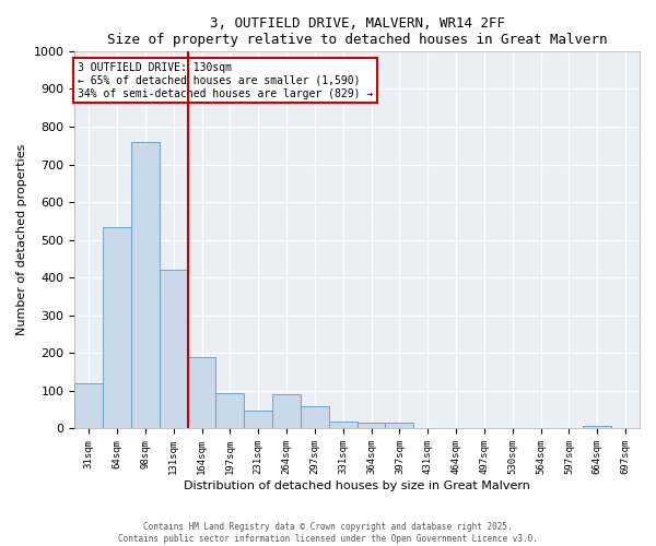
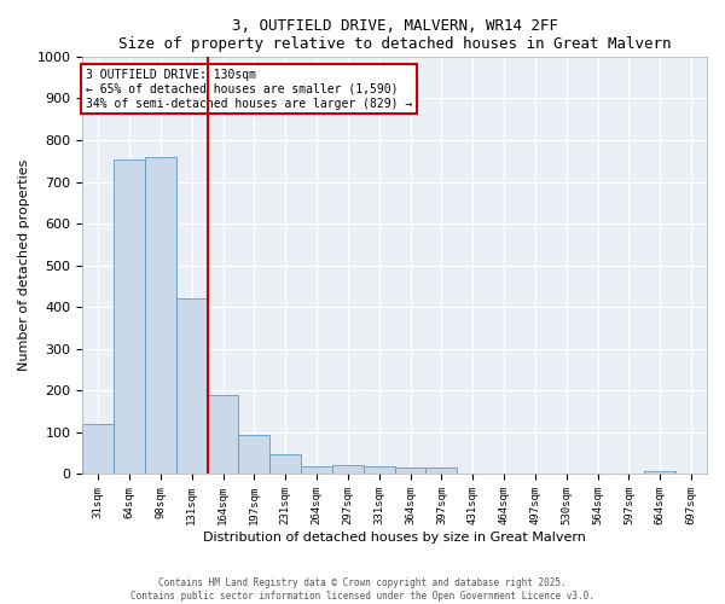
64sqm: 535 -> 755
264sqm: 90 -> 20
297sqm: 60 -> 22
